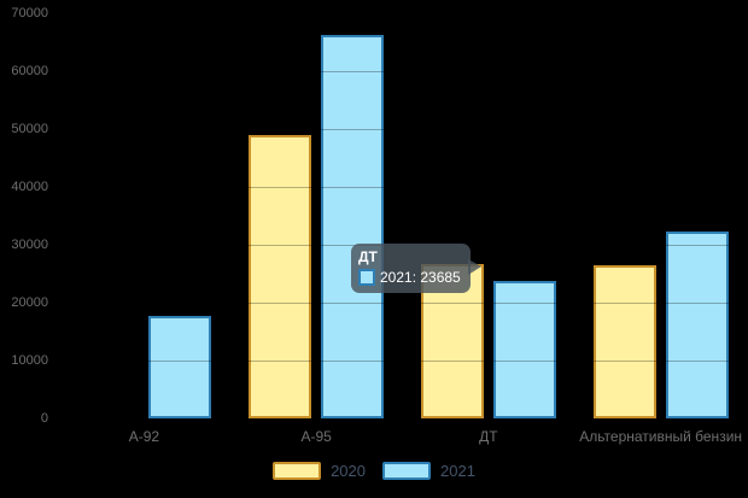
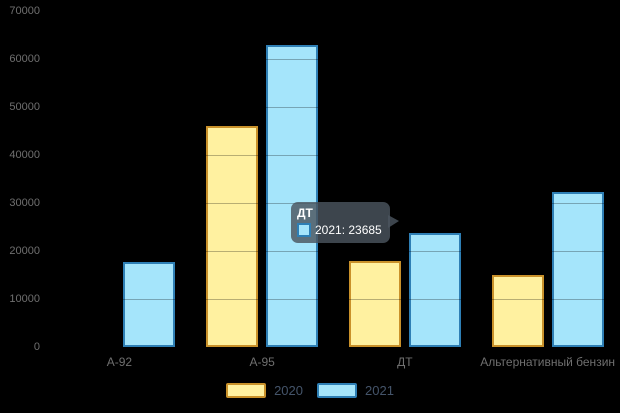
2020/А-95: 49000 -> 46000
2021/А-95: 66000 -> 63000
2020/ДТ: 27000 -> 18000
2020/Альтернативный бензин: 26000 -> 15000
